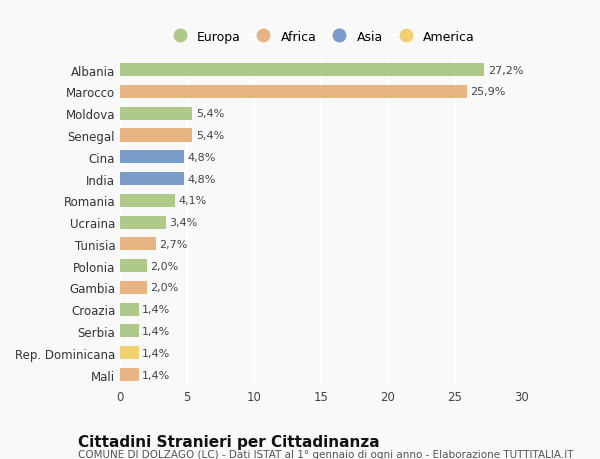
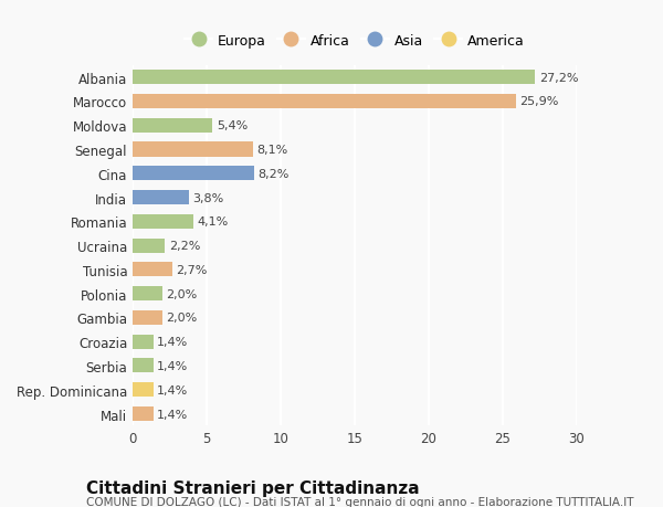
Senegal: 5,4% -> 8,1%
Cina: 4,8% -> 8,2%
India: 4,8% -> 3,8%
Ucraina: 3,4% -> 2,2%
